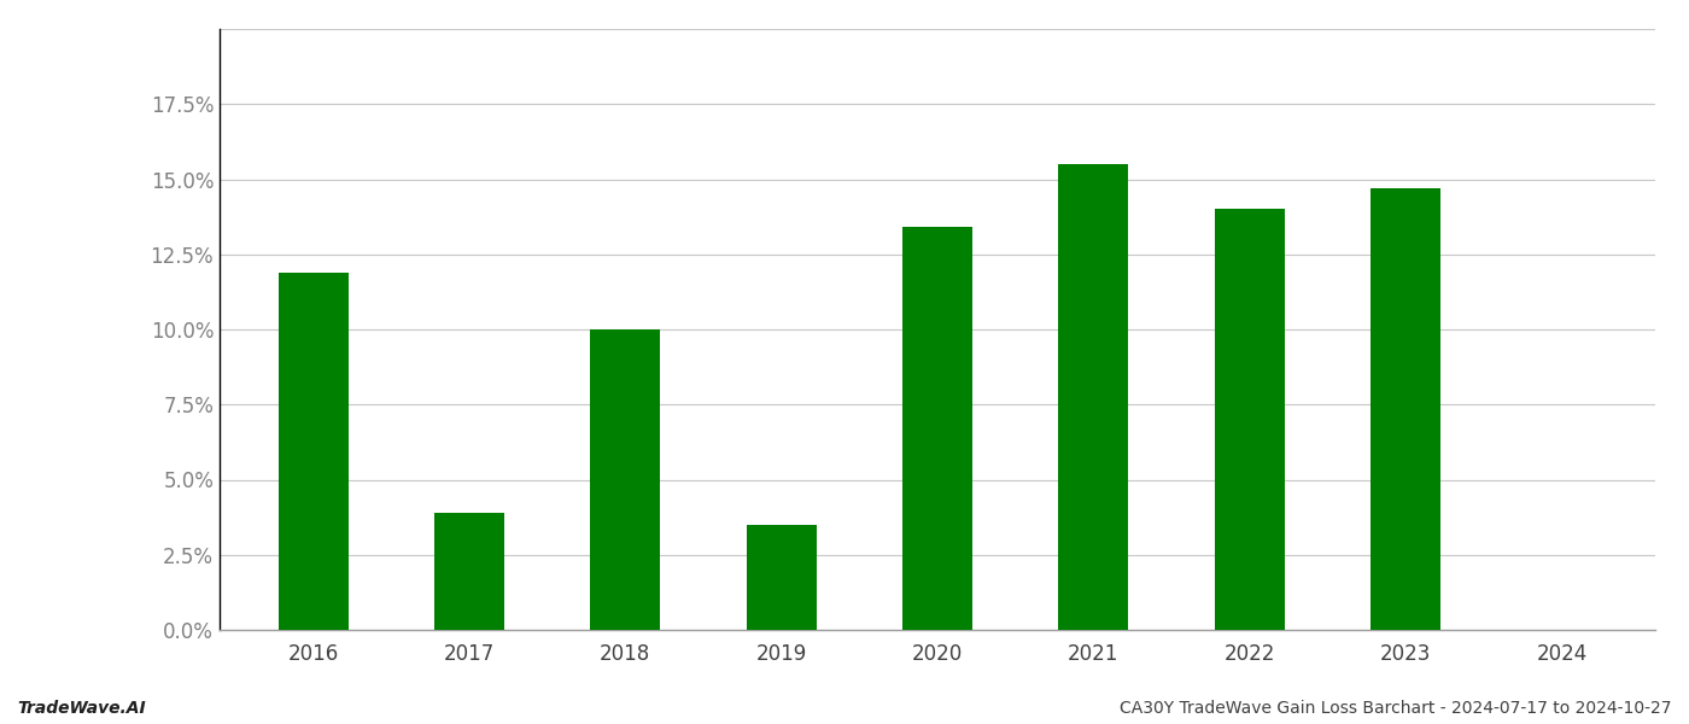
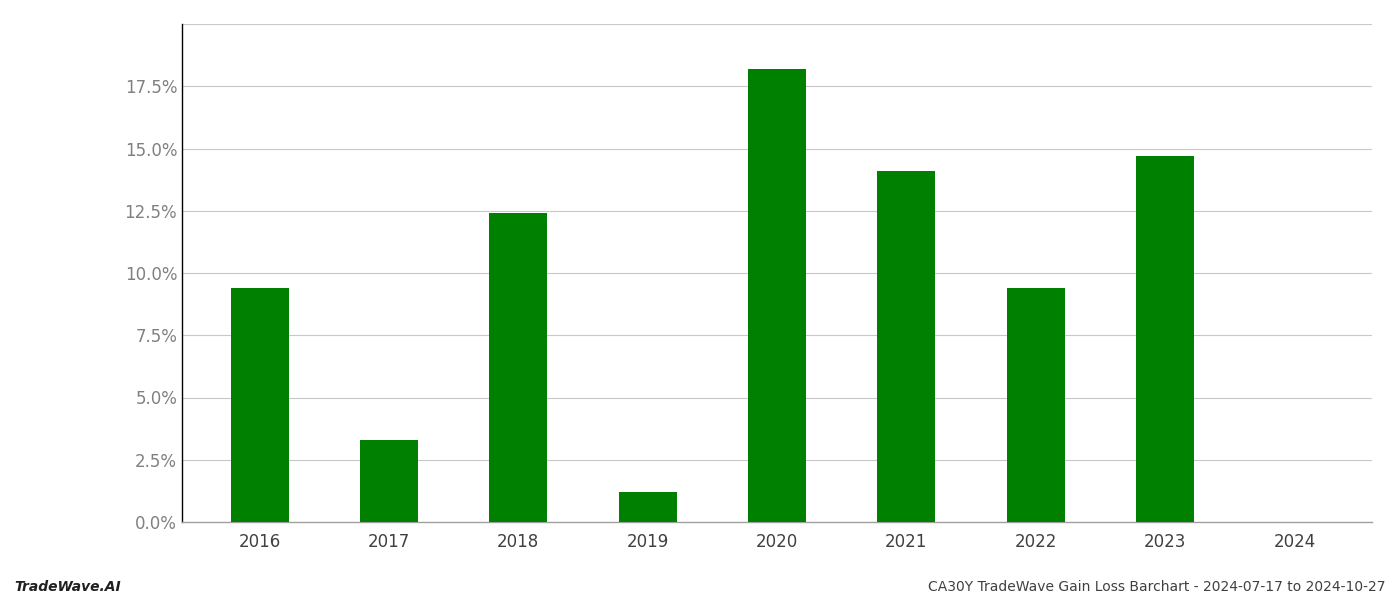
2016: 11.9% -> 9.4%
2017: 3.9% -> 3.3%
2018: 10.0% -> 12.4%
2019: 3.5% -> 1.2%
2020: 13.4% -> 18.2%
2021: 15.5% -> 14.1%
2022: 14.0% -> 9.4%
